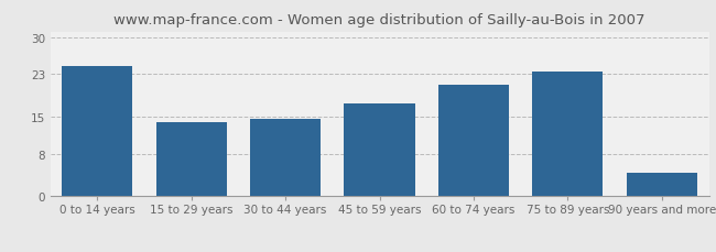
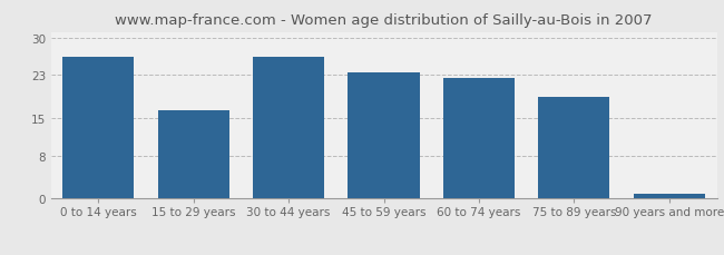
0 to 14 years: 24.5 -> 26.5
15 to 29 years: 14.0 -> 16.5
30 to 44 years: 14.5 -> 26.5
45 to 59 years: 17.5 -> 23.5
60 to 74 years: 21.0 -> 22.5
75 to 89 years: 23.5 -> 19.0
90 years and more: 4.5 -> 1.0
